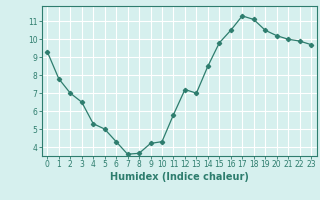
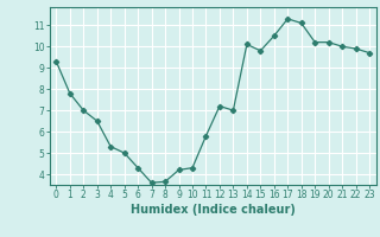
14: 8.5 -> 10.1
19: 10.5 -> 10.2
